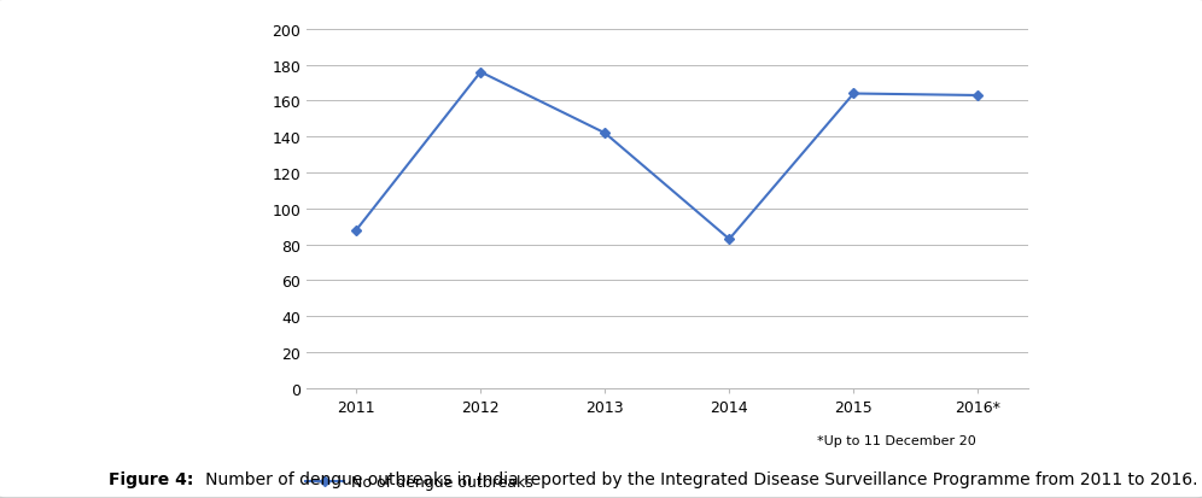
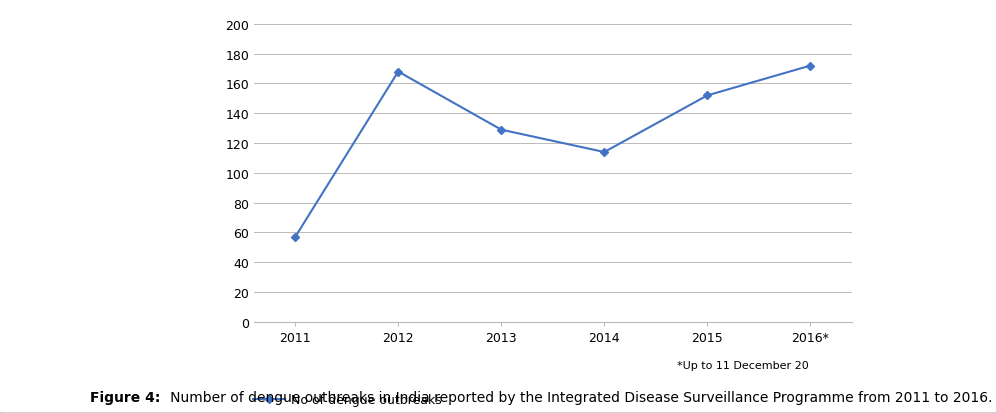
2011: 88 -> 57
2012: 176 -> 168
2013: 142 -> 129
2014: 83 -> 114
2015: 164 -> 152
2016*: 163 -> 172
